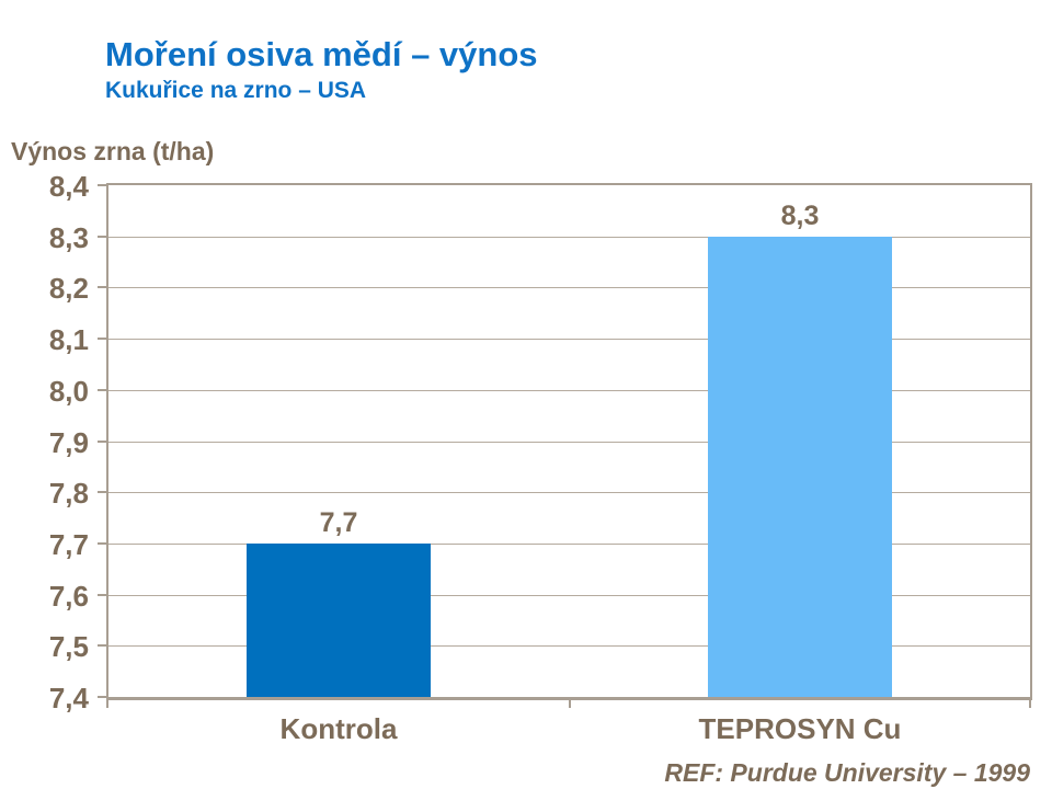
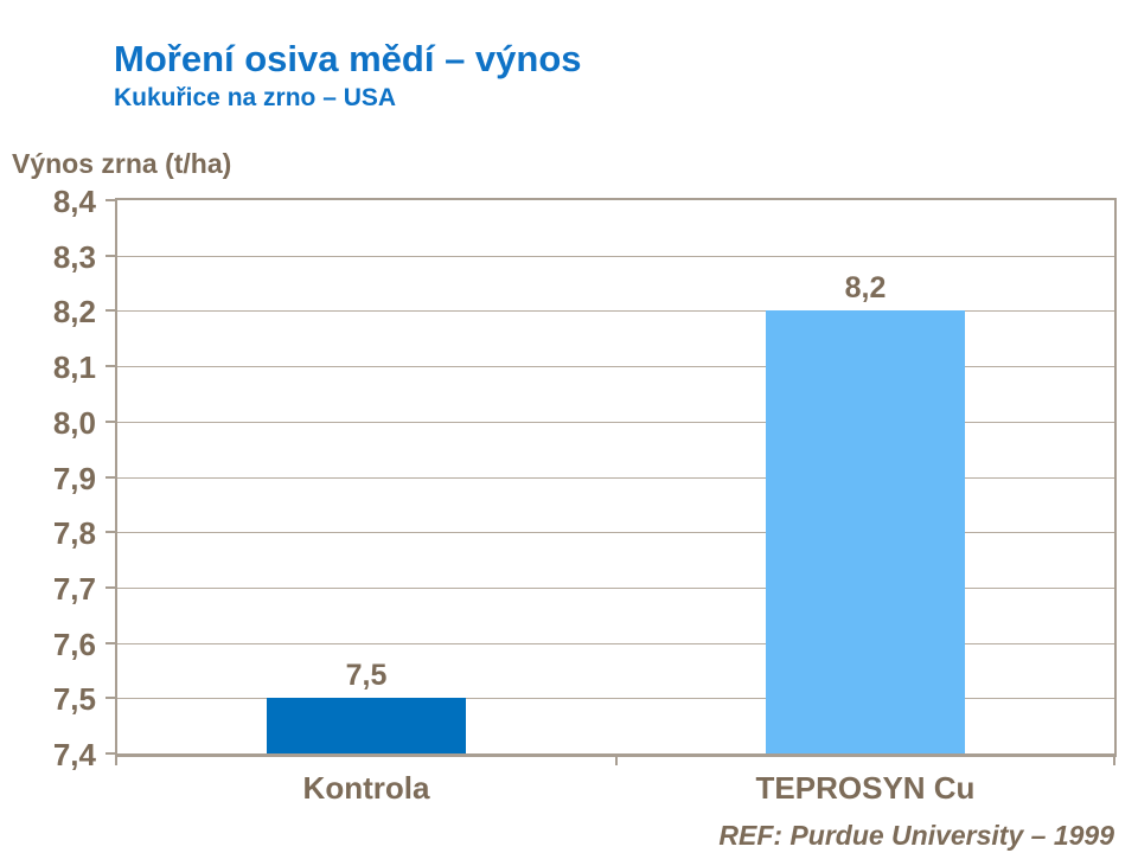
Kontrola: 7,7 -> 7,5
TEPROSYN Cu: 8,3 -> 8,2
